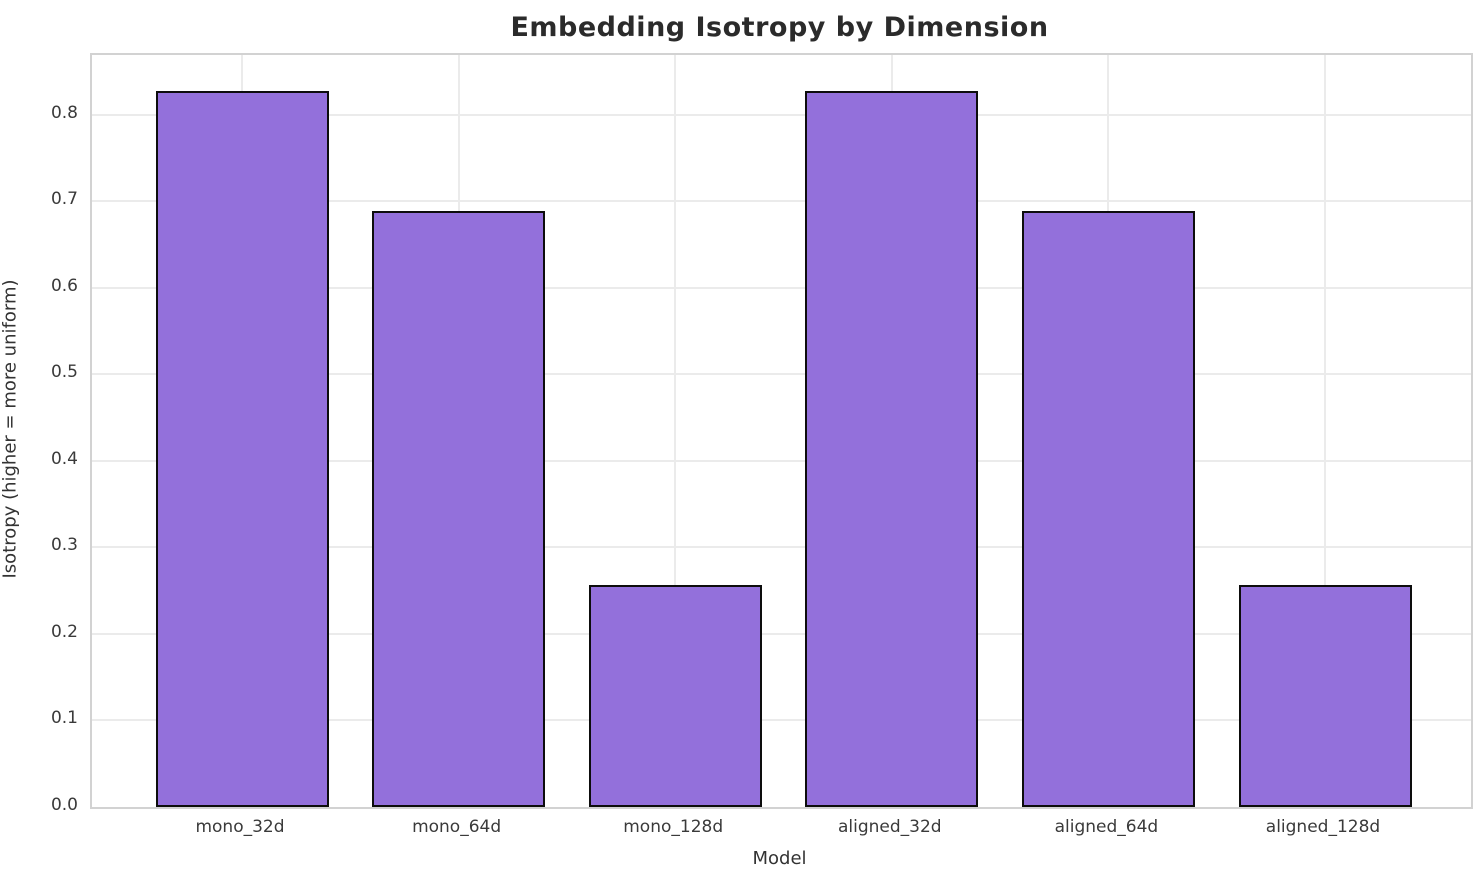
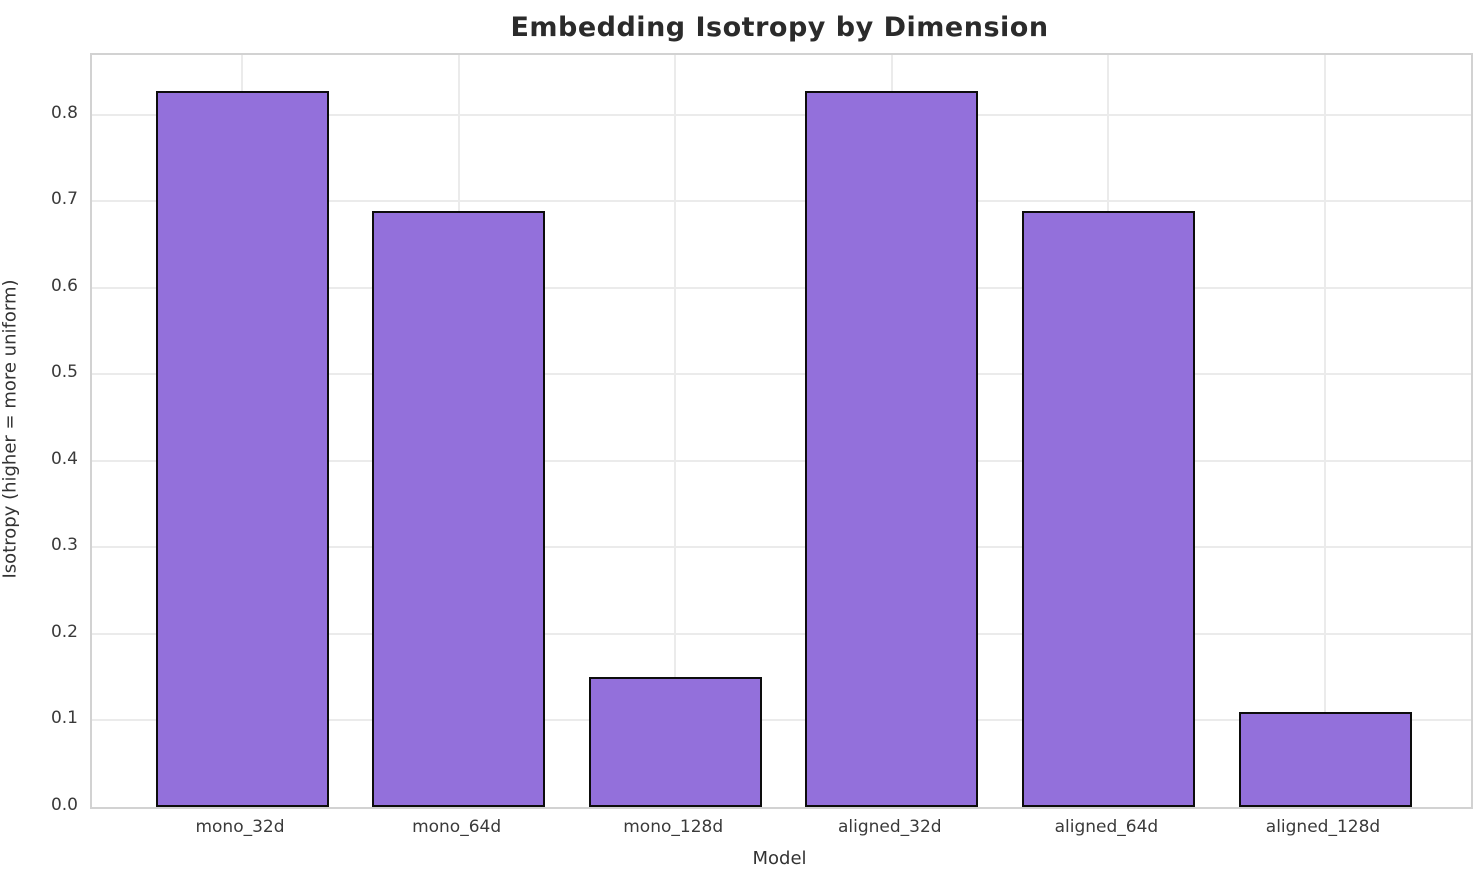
mono_128d: 0.26 -> 0.15
aligned_128d: 0.26 -> 0.11
